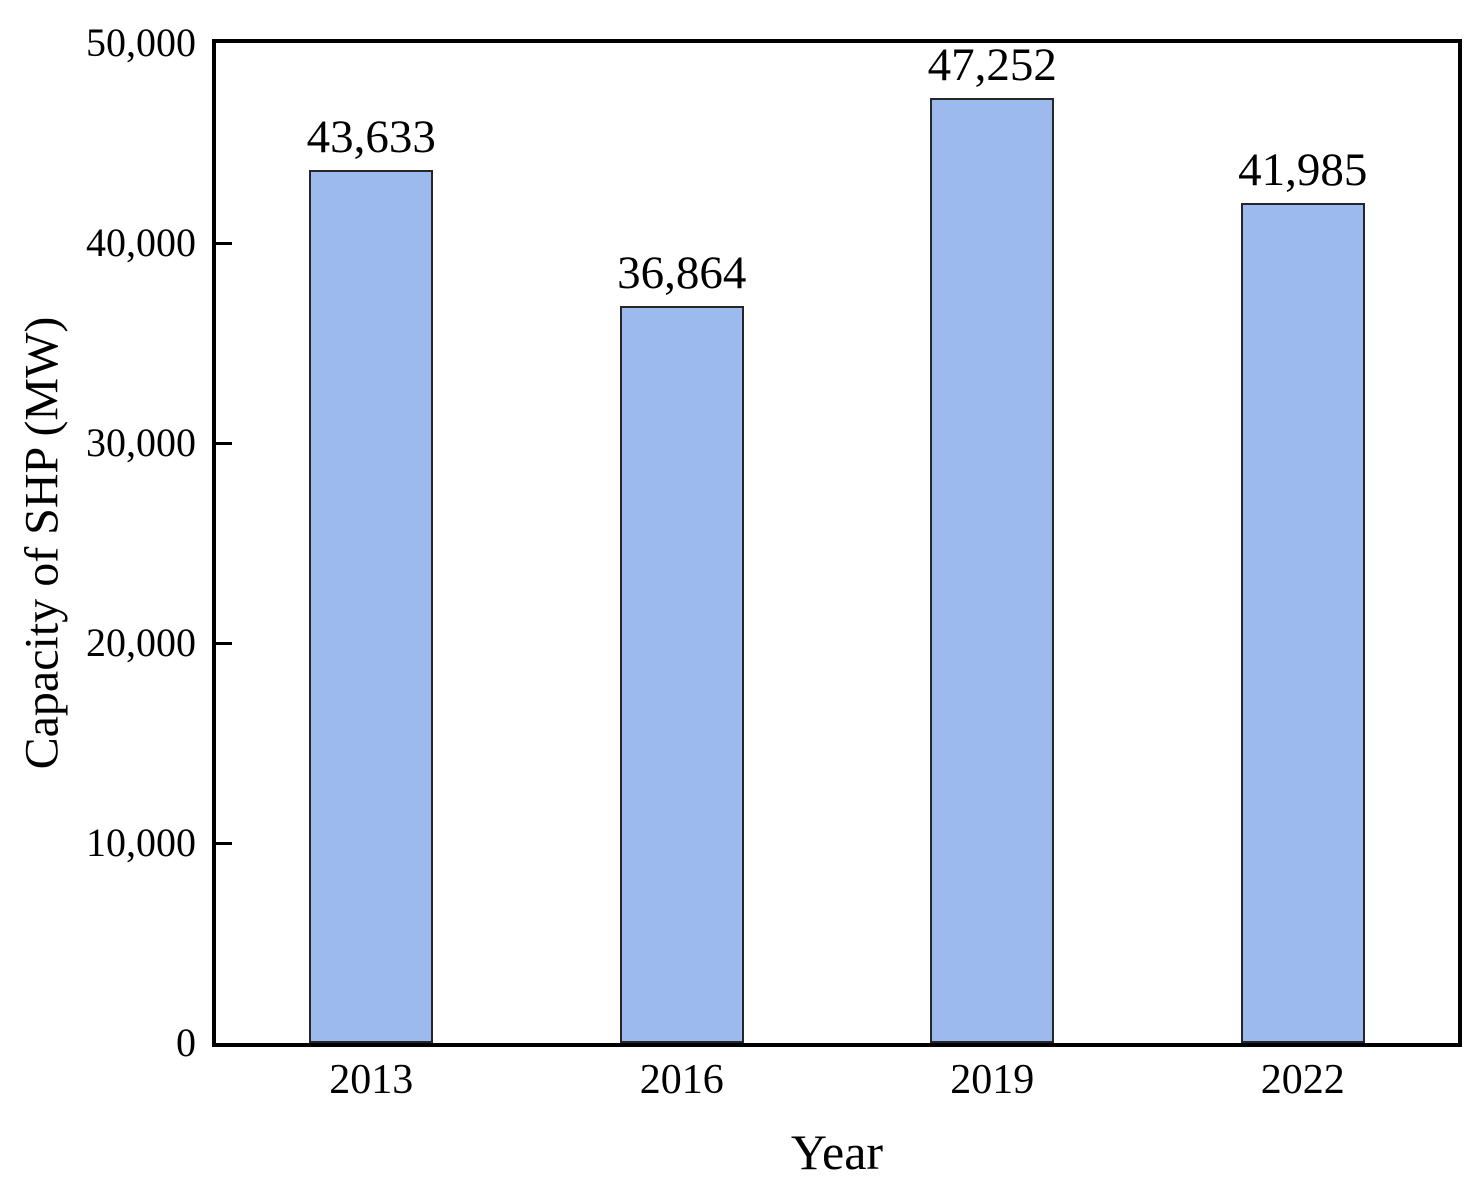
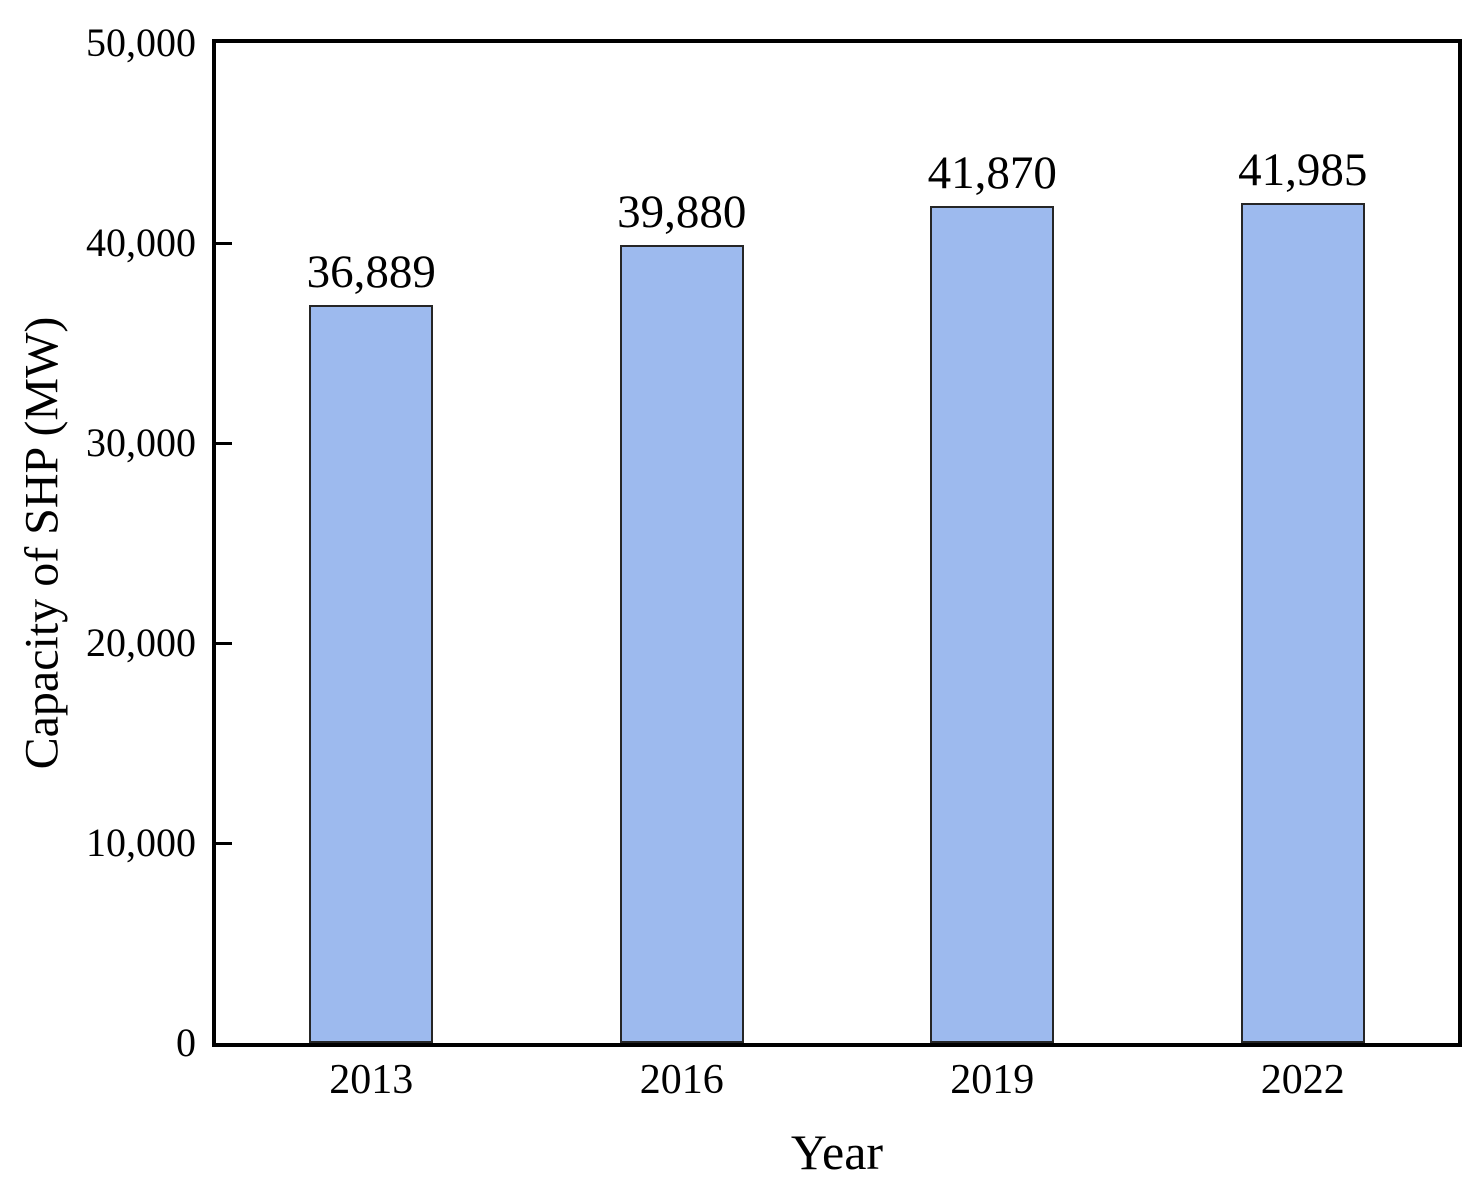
2013: 43,633 -> 36,889
2016: 36,864 -> 39,880
2019: 47,252 -> 41,870
